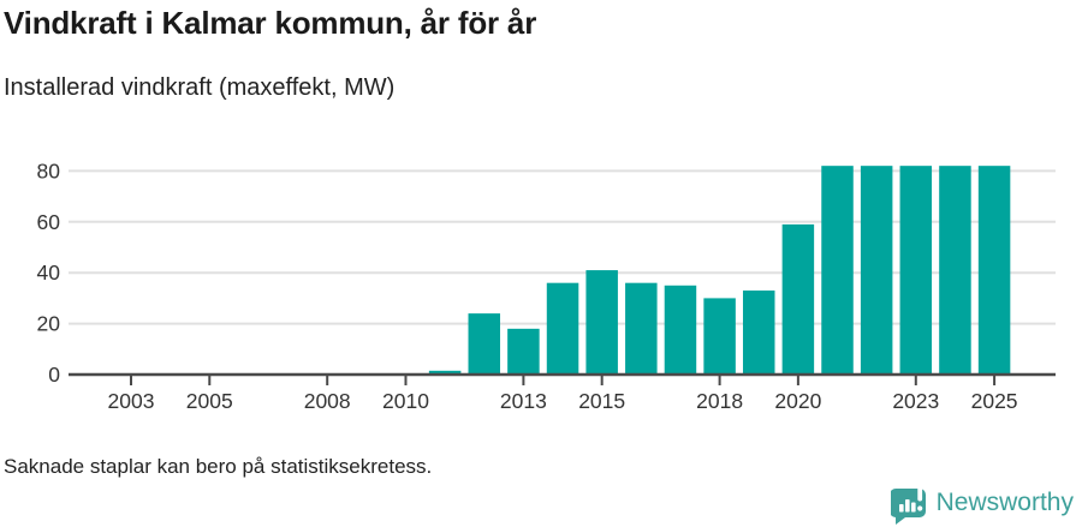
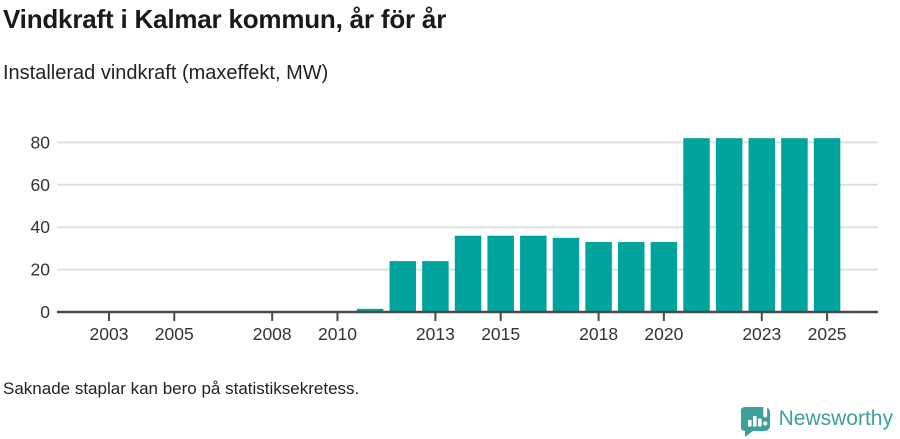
2013: 18 -> 24
2015: 41 -> 36
2018: 30 -> 33
2020: 59 -> 33
